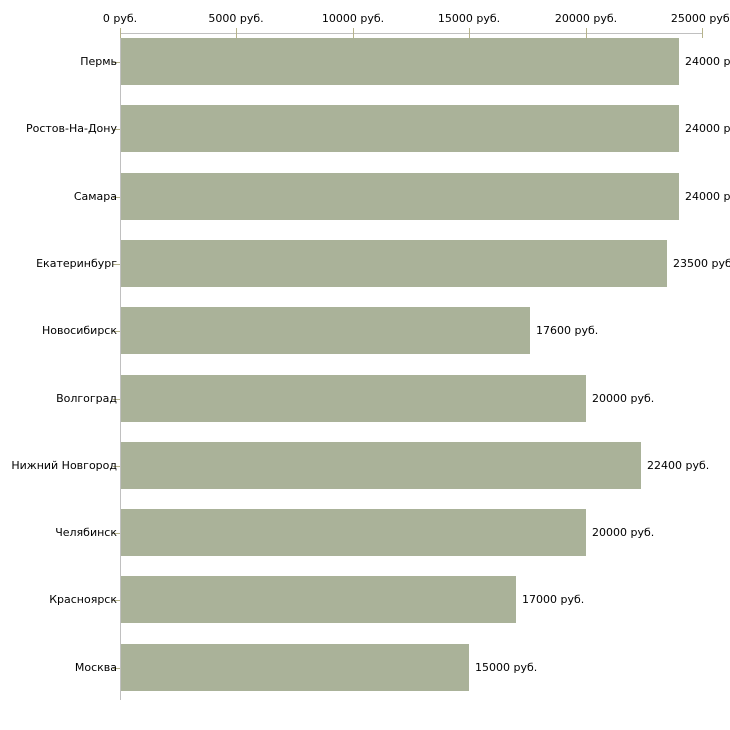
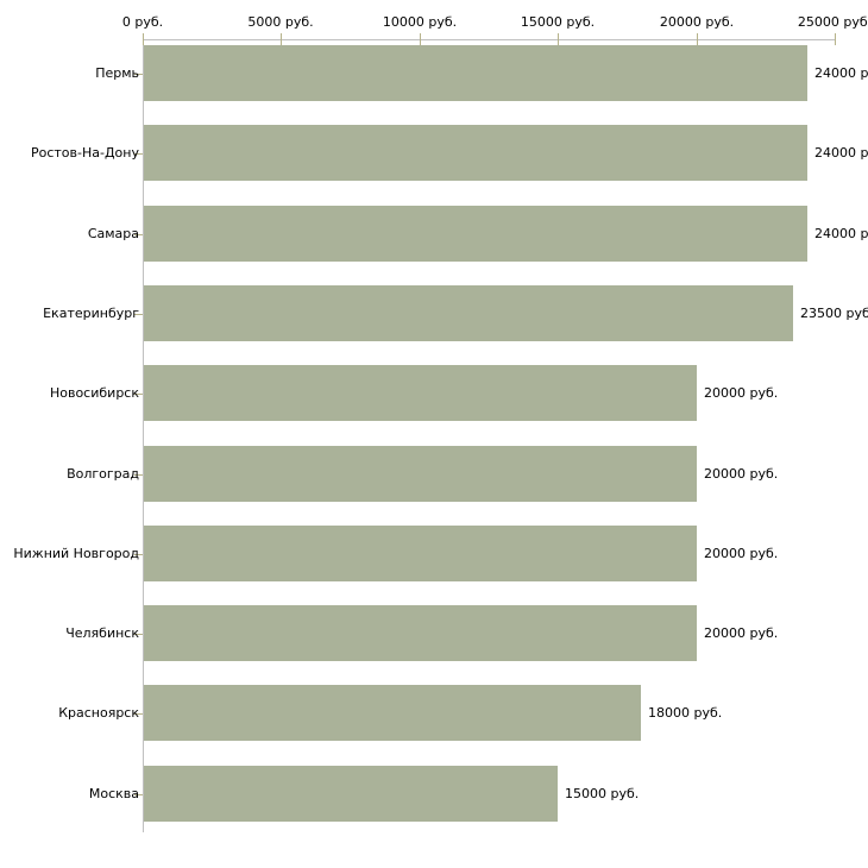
Новосибирск: 17600 -> 20000
Нижний Новгород: 22400 -> 20000
Красноярск: 17000 -> 18000
